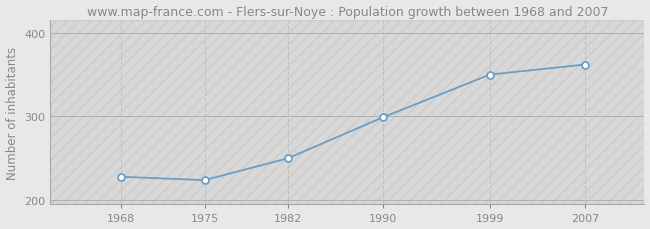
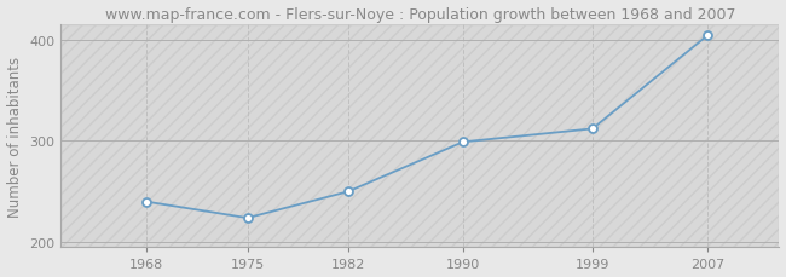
1968: 228 -> 240
1999: 350 -> 312
2007: 362 -> 404
